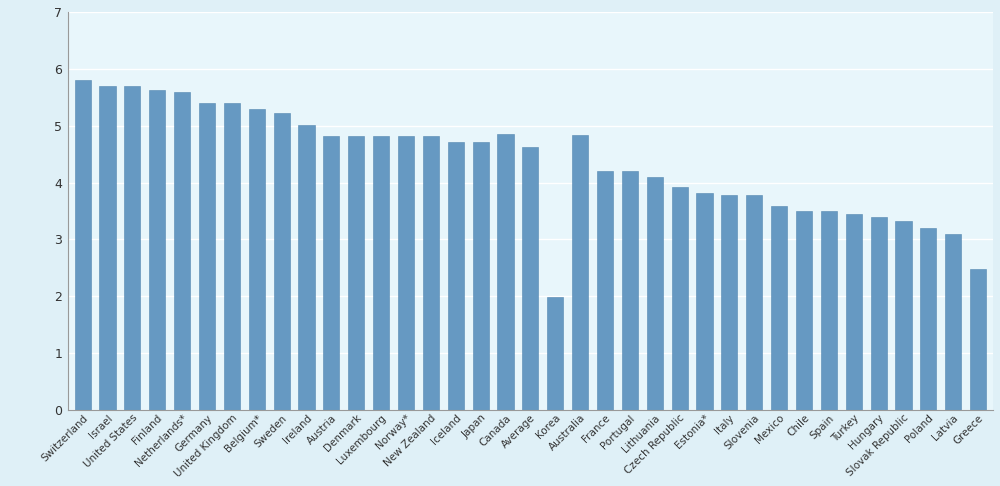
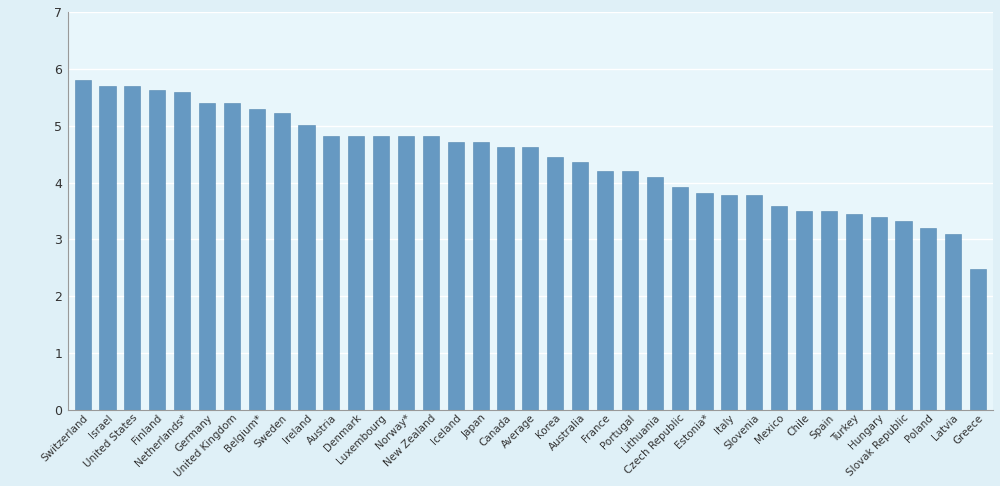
Canada: 4.86 -> 4.62
Korea: 1.98 -> 4.45
Australia: 4.84 -> 4.37
